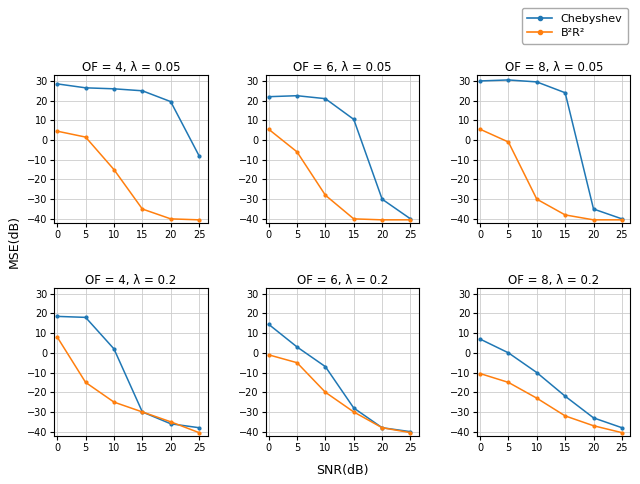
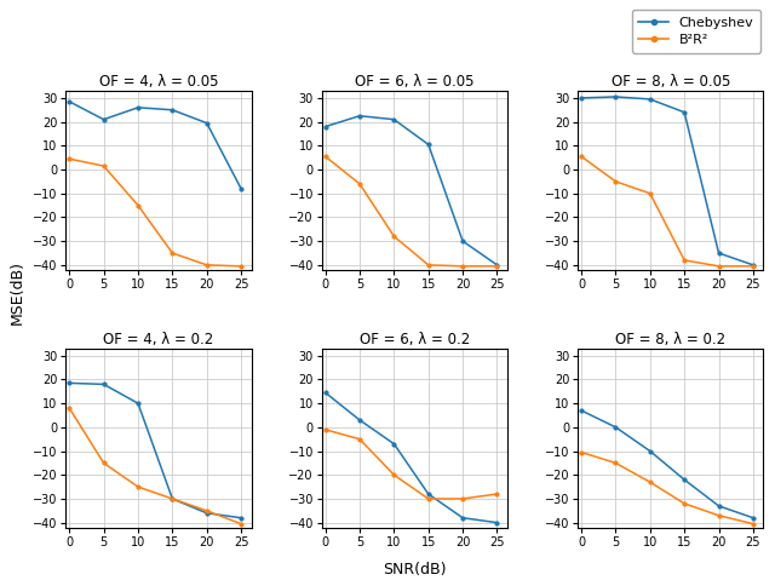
OF = 4, λ = 0.05/Chebyshev/5: 26 -> 21
OF = 6, λ = 0.05/Chebyshev/0: 22 -> 18
OF = 8, λ = 0.05/B²R²/5: -1 -> -5
OF = 8, λ = 0.05/B²R²/10: -30 -> -10
OF = 4, λ = 0.2/Chebyshev/10: 2 -> 10
OF = 6, λ = 0.2/B²R²/20: -38 -> -30
OF = 6, λ = 0.2/B²R²/25: -40 -> -28
